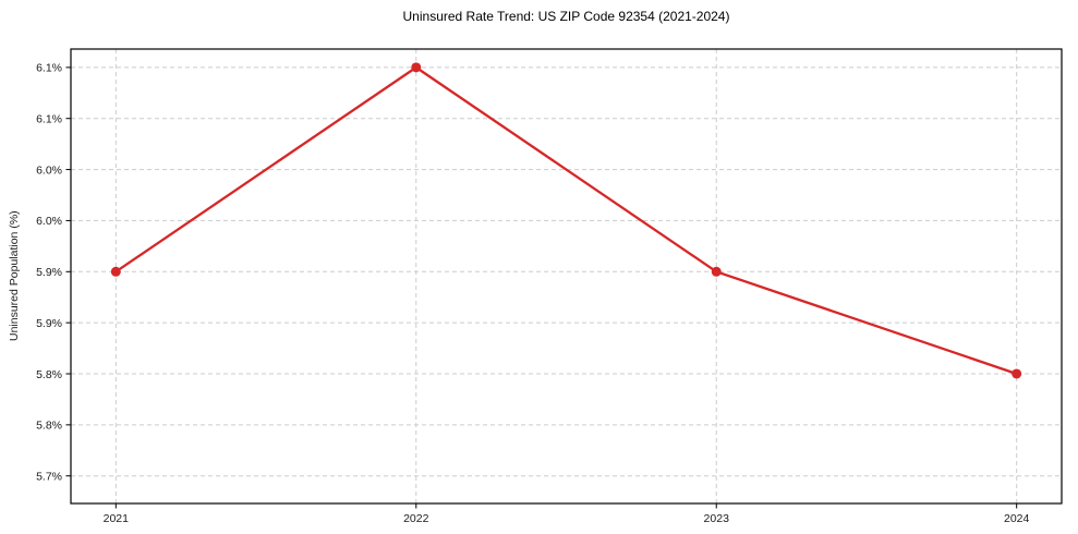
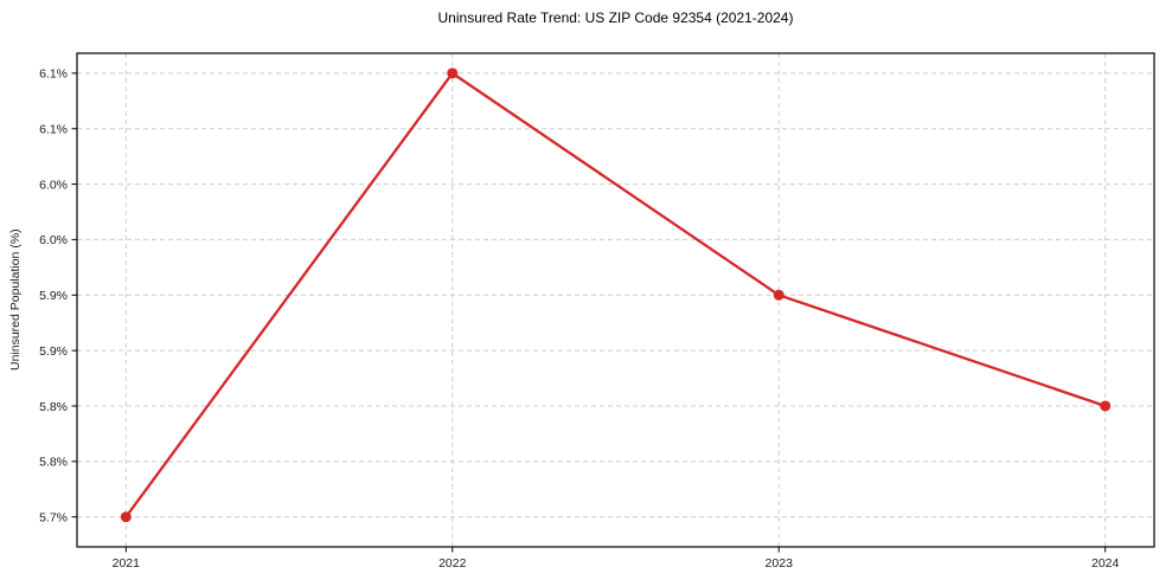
2021: 5.9% -> 5.7%
